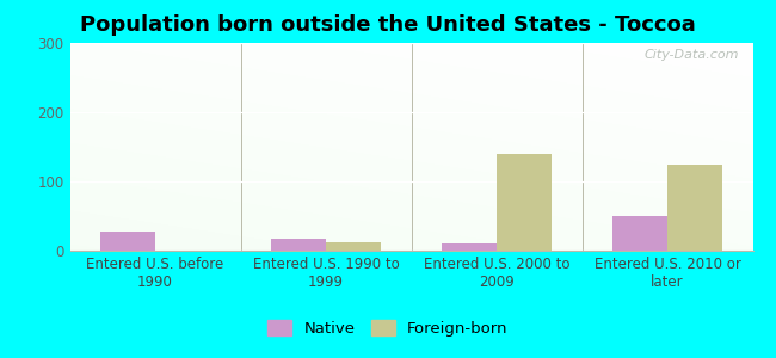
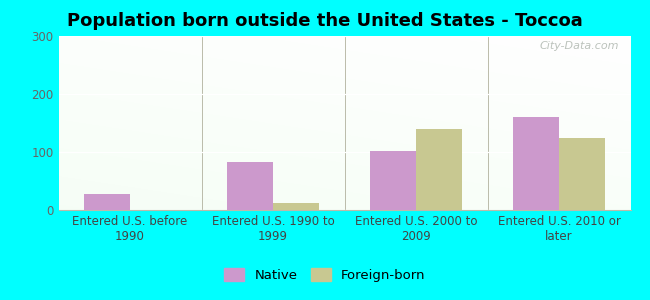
Native/Entered U.S. 1990 to 1999: 18 -> 82
Native/Entered U.S. 2000 to 2009: 10 -> 102
Native/Entered U.S. 2010 or later: 50 -> 160
